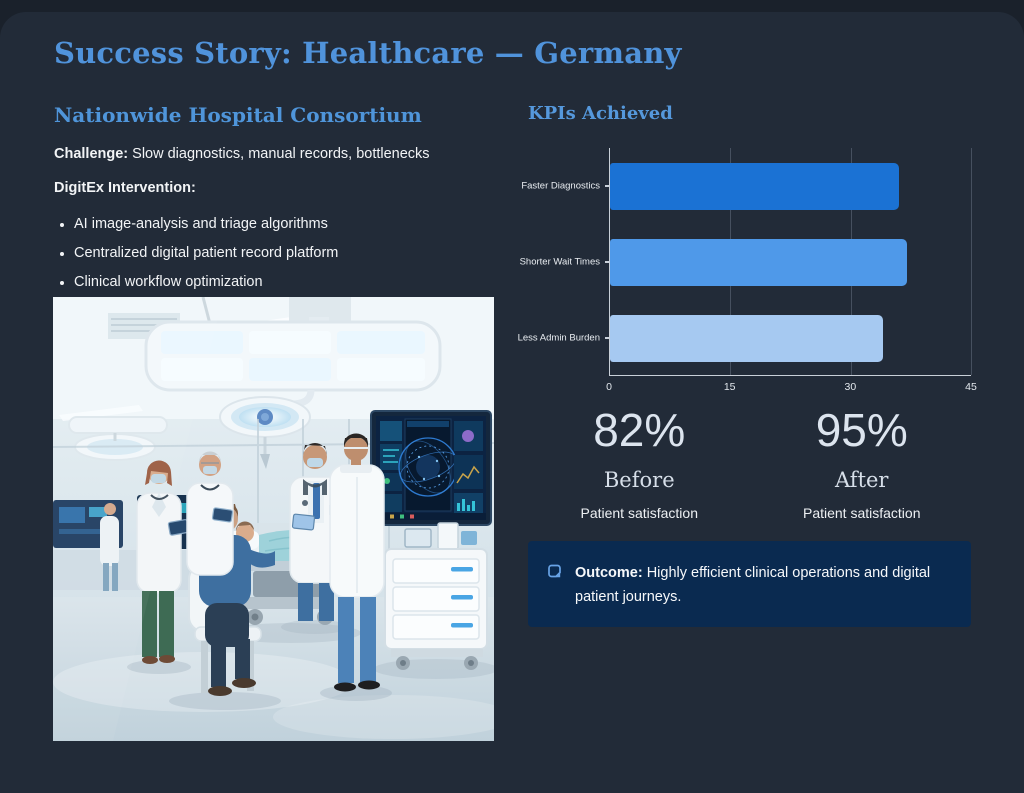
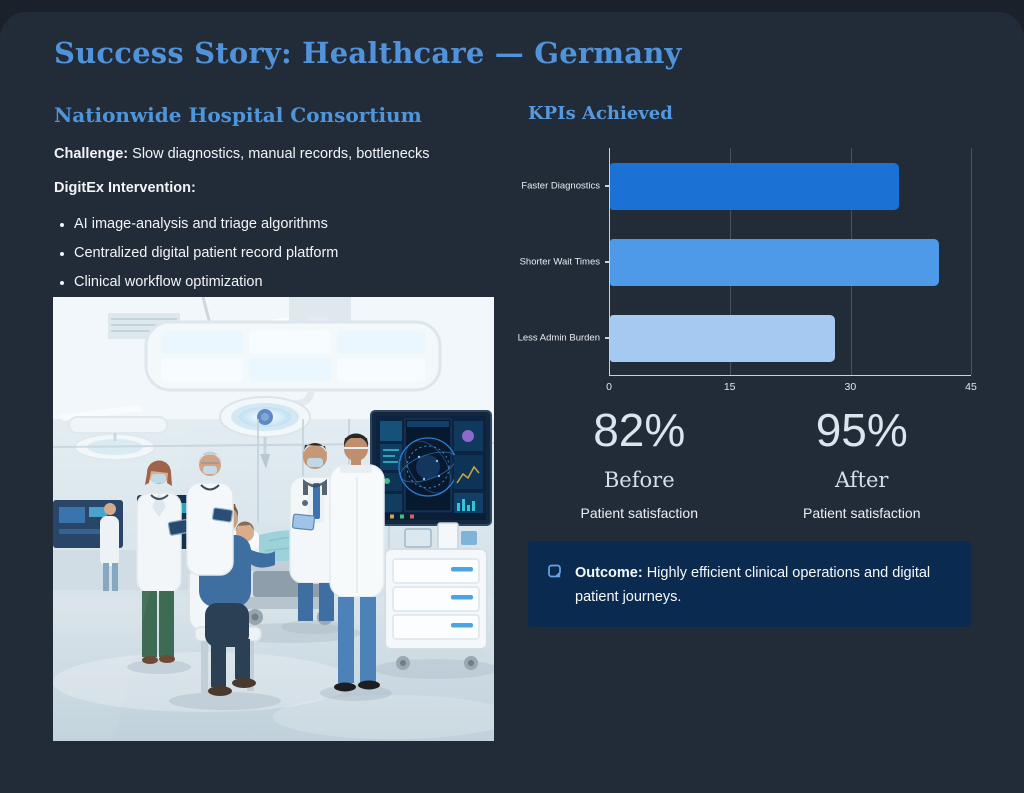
Shorter Wait Times: 37 -> 41
Less Admin Burden: 34 -> 28
